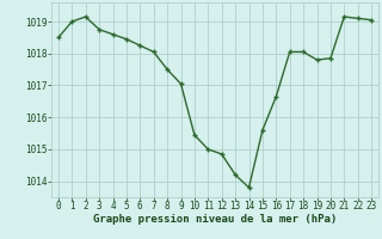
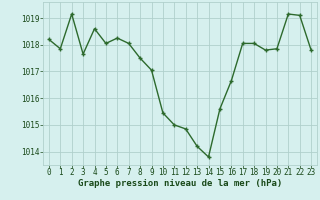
0: 1018.50 -> 1018.20
1: 1019.00 -> 1017.85
3: 1018.75 -> 1017.65
5: 1018.45 -> 1018.05
23: 1019.05 -> 1017.80
